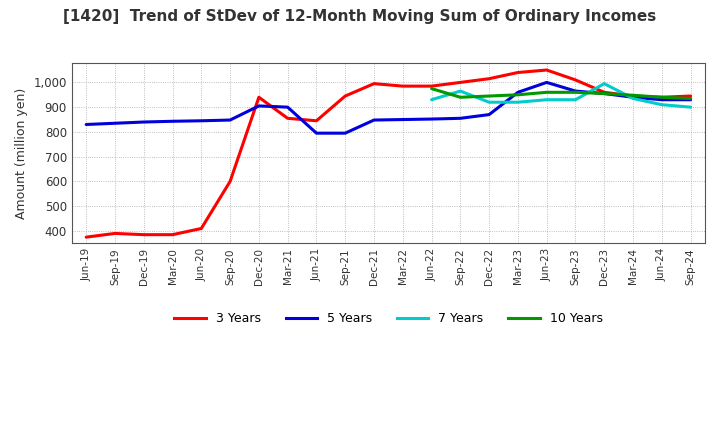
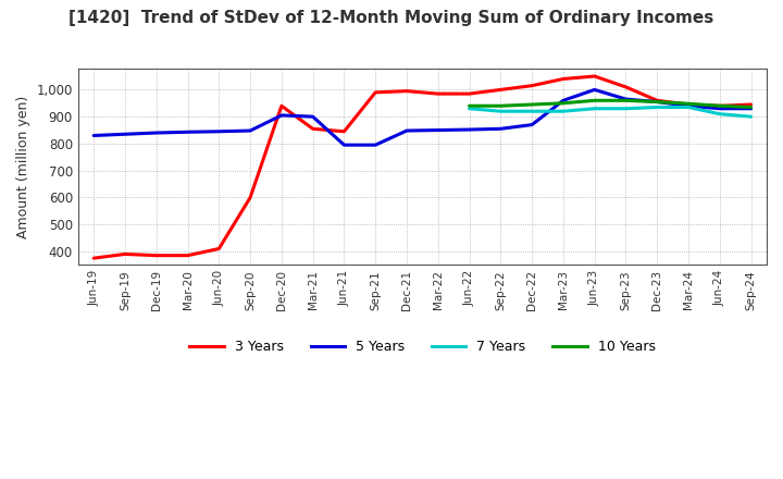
3 Years/Sep-21: 945 -> 990
10 Years/Jun-22: 975 -> 940
7 Years/Sep-22: 965 -> 920
7 Years/Dec-23: 995 -> 935
